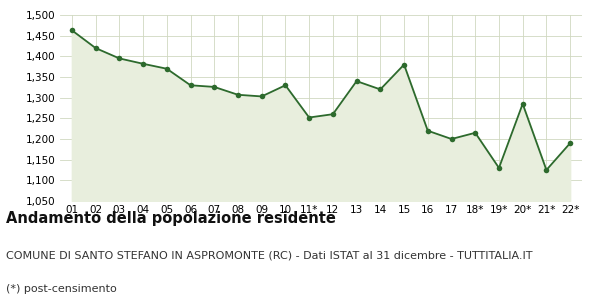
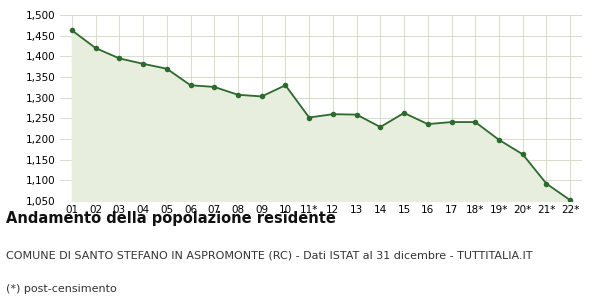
13: 1,340 -> 1,259
14: 1,320 -> 1,229
15: 1,380 -> 1,263
16: 1,220 -> 1,236
17: 1,200 -> 1,241
18*: 1,215 -> 1,241
19*: 1,130 -> 1,198
20*: 1,285 -> 1,163
21*: 1,125 -> 1,092
22*: 1,190 -> 1,052
